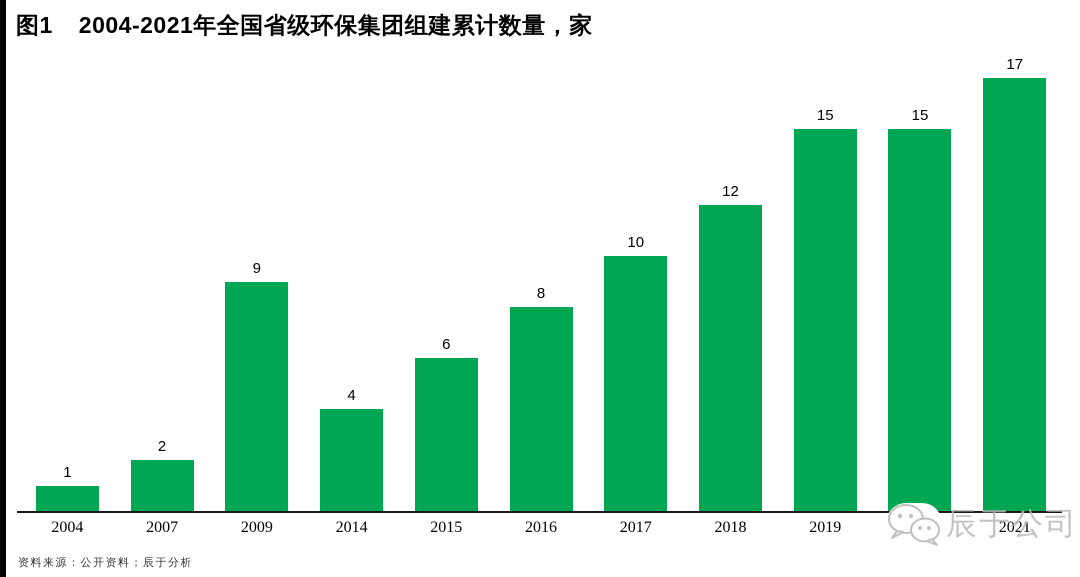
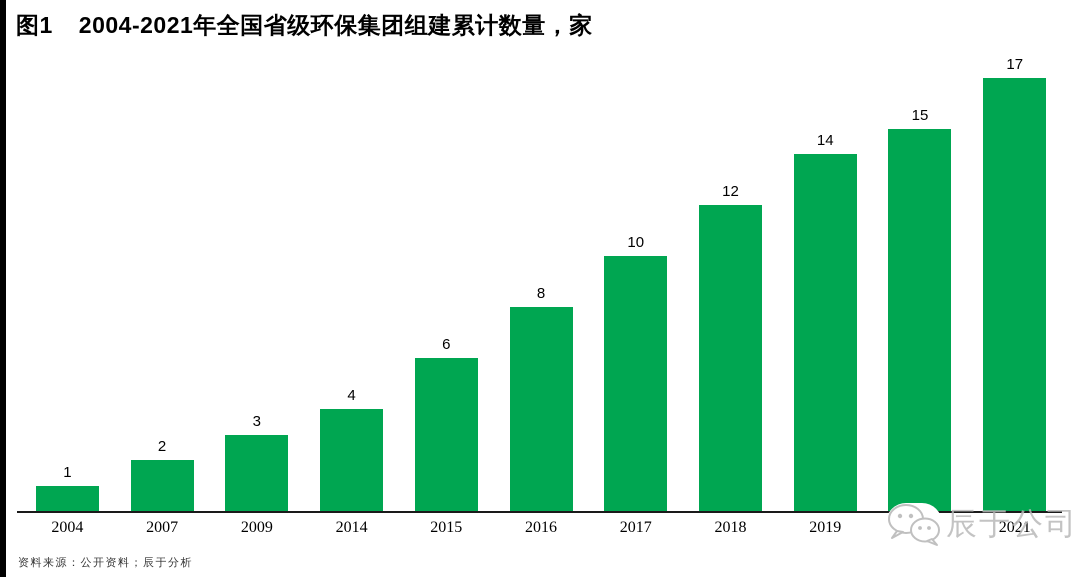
2009: 9 -> 3
2019: 15 -> 14
